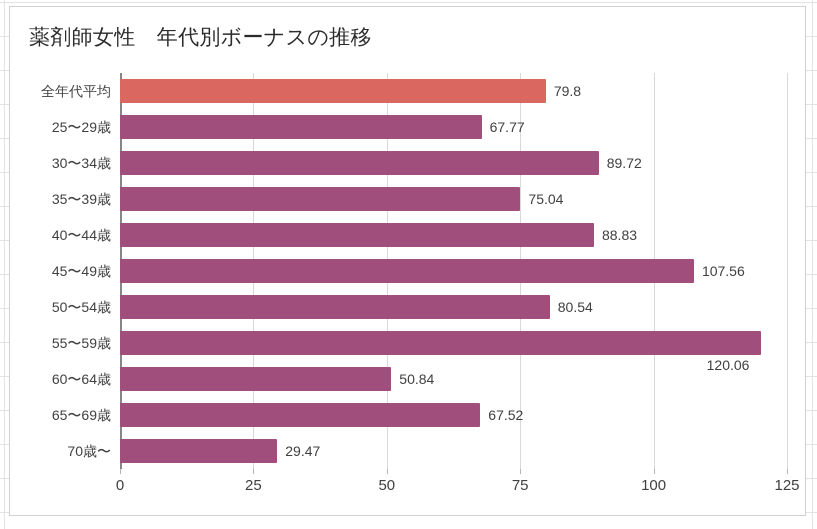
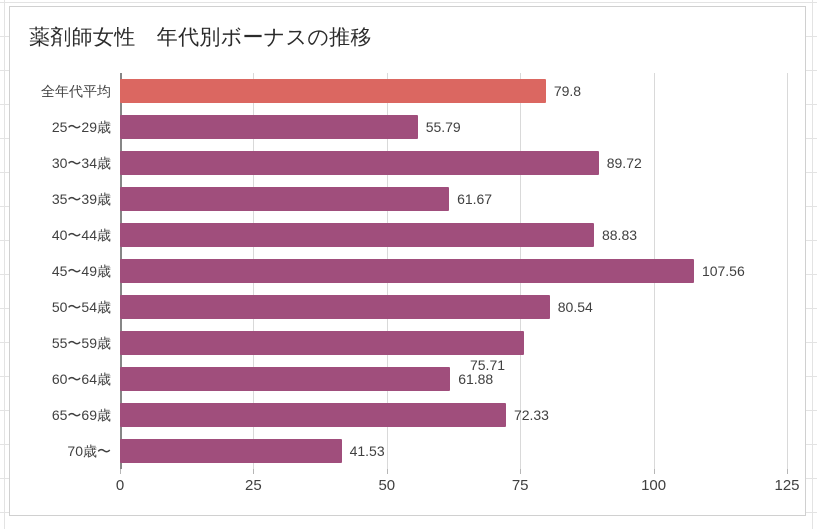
25〜29歳: 67.77 -> 55.79
35〜39歳: 75.04 -> 61.67
55〜59歳: 120.06 -> 75.71
60〜64歳: 50.84 -> 61.88
65〜69歳: 67.52 -> 72.33
70歳〜: 29.47 -> 41.53
